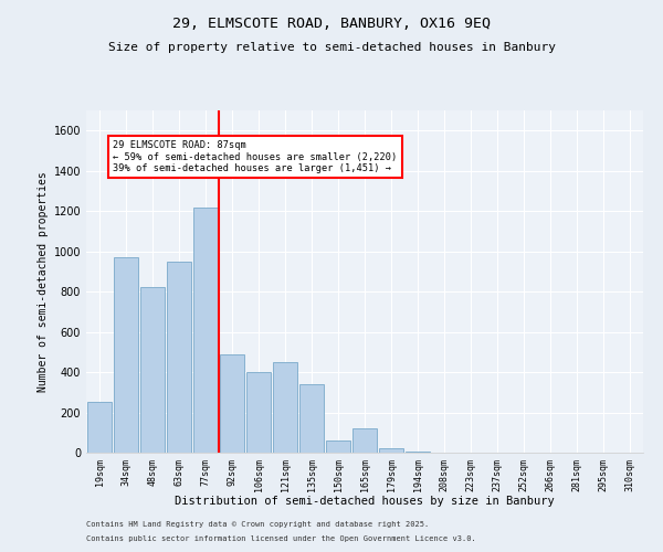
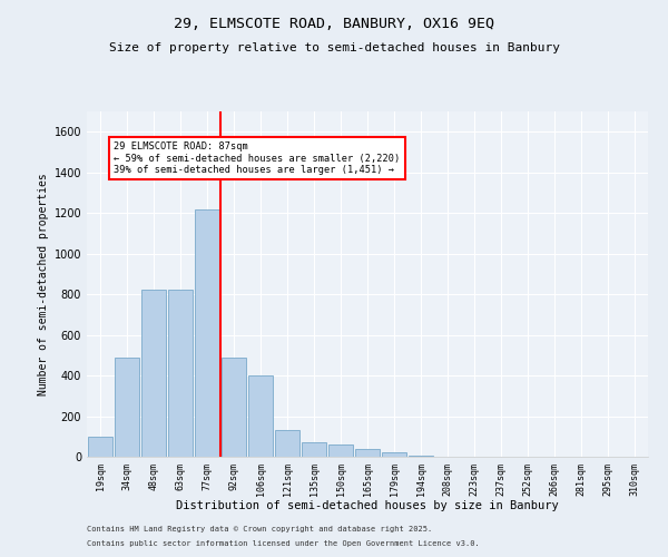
19sqm: 250 -> 100
34sqm: 970 -> 490
63sqm: 950 -> 820
121sqm: 450 -> 130
135sqm: 340 -> 70
165sqm: 120 -> 40
